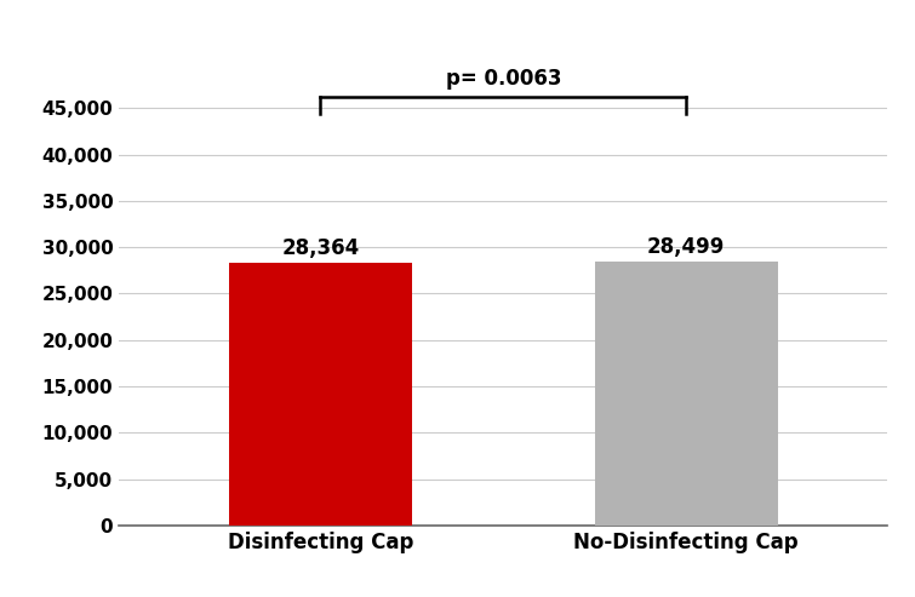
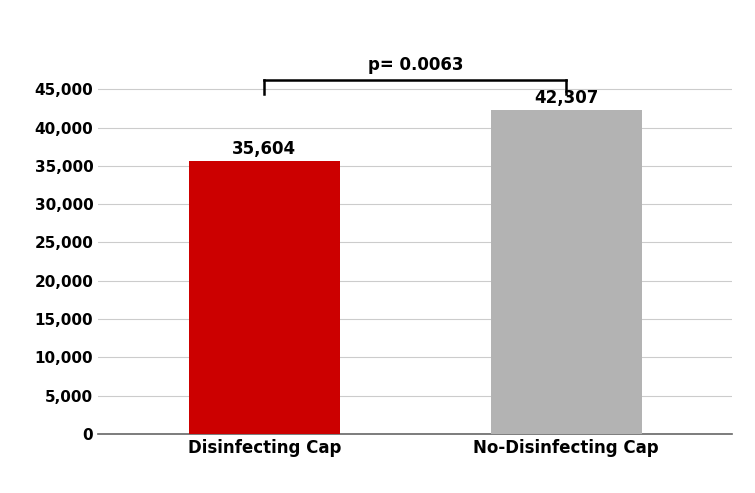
Disinfecting Cap: 28,364 -> 35,604
No-Disinfecting Cap: 28,499 -> 42,307
